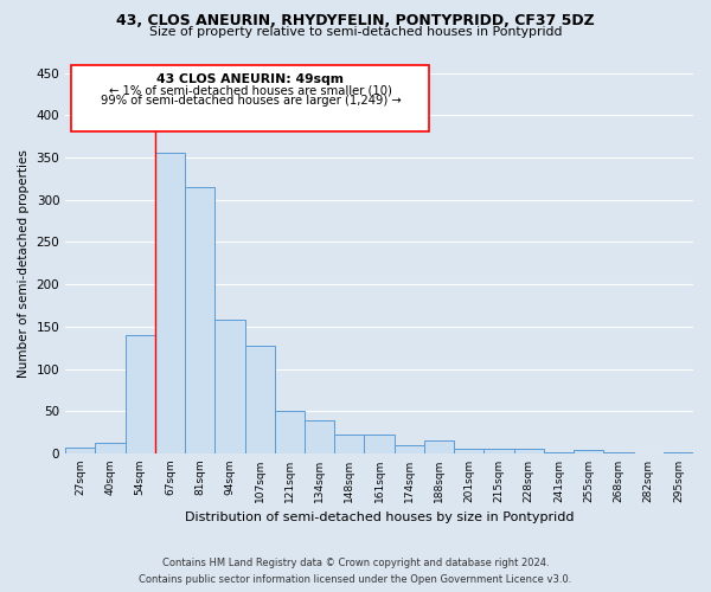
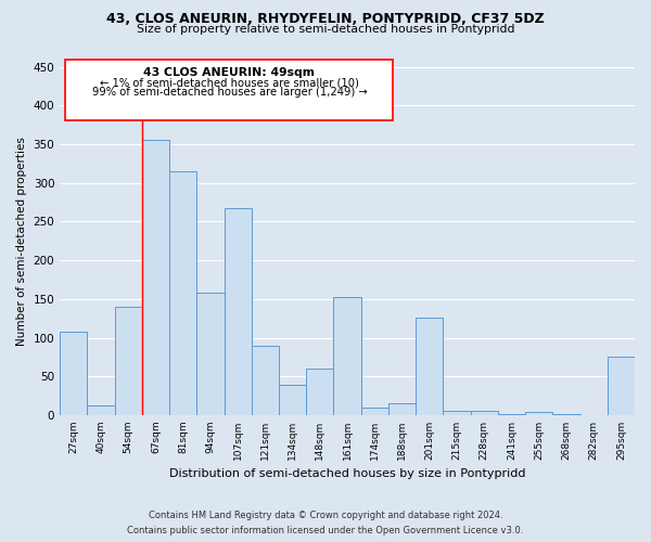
27sqm: 7 -> 108
107sqm: 127 -> 268
121sqm: 50 -> 90
148sqm: 22 -> 60
161sqm: 22 -> 152
201sqm: 5 -> 126
295sqm: 2 -> 76
